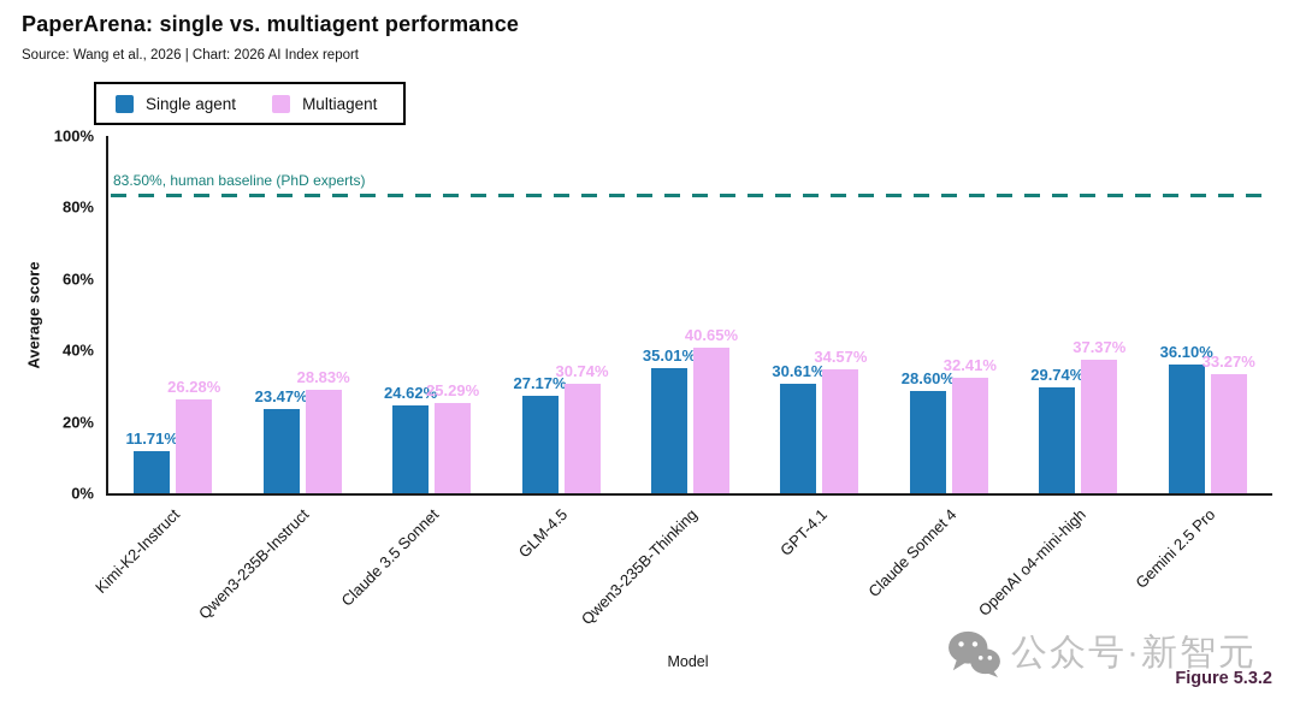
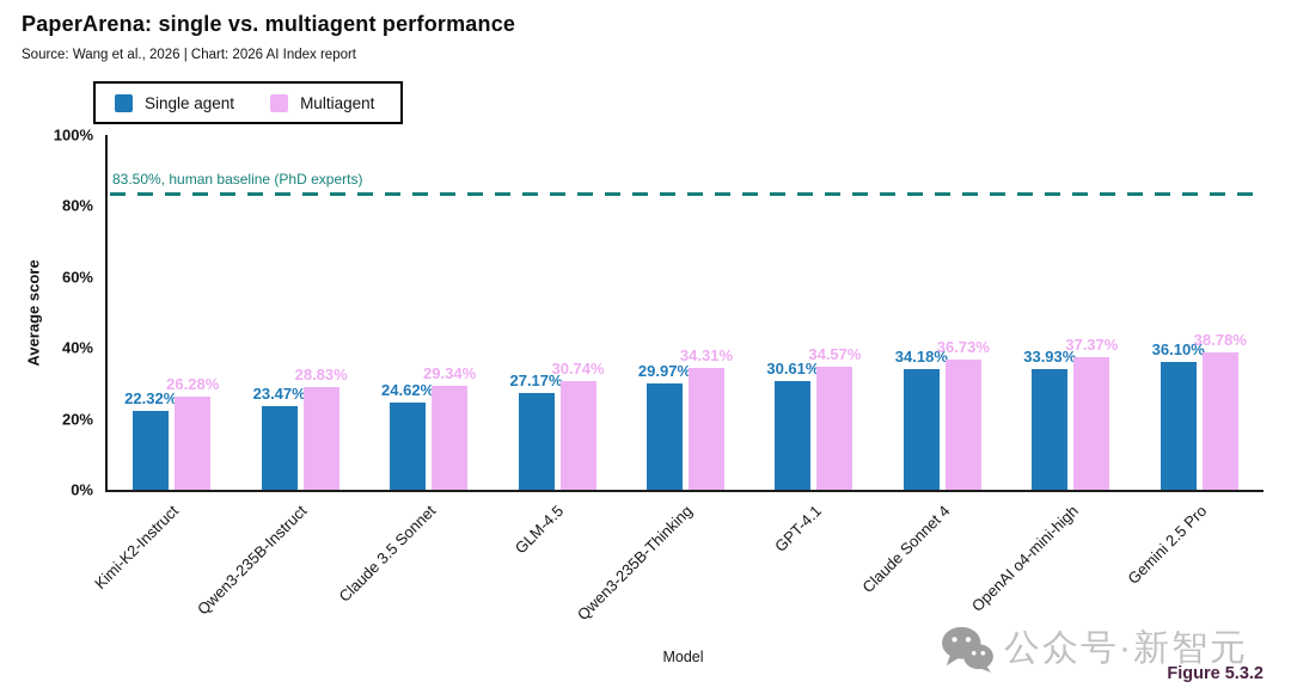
Single agent/Kimi-K2-Instruct: 11.71% -> 22.32%
Multiagent/Claude 3.5 Sonnet: 25.29% -> 29.34%
Single agent/Qwen3-235B-Thinking: 35.01% -> 29.97%
Multiagent/Qwen3-235B-Thinking: 40.65% -> 34.31%
Single agent/Claude Sonnet 4: 28.60% -> 34.18%
Multiagent/Claude Sonnet 4: 32.41% -> 36.73%
Single agent/OpenAI o4-mini-high: 29.74% -> 33.93%
Multiagent/Gemini 2.5 Pro: 33.27% -> 38.78%
